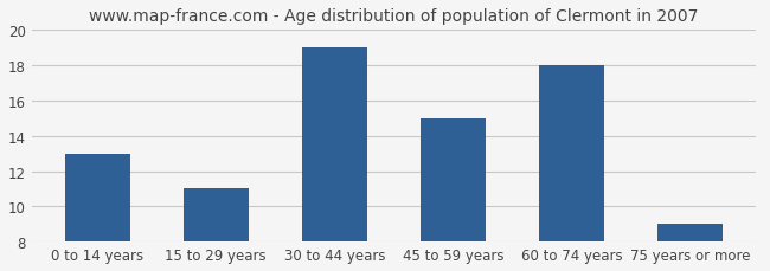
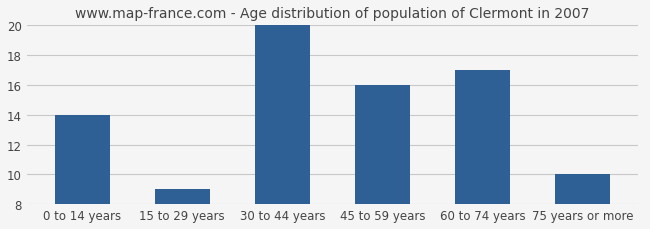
0 to 14 years: 13 -> 14
15 to 29 years: 11 -> 9
30 to 44 years: 19 -> 20
45 to 59 years: 15 -> 16
60 to 74 years: 18 -> 17
75 years or more: 9 -> 10
